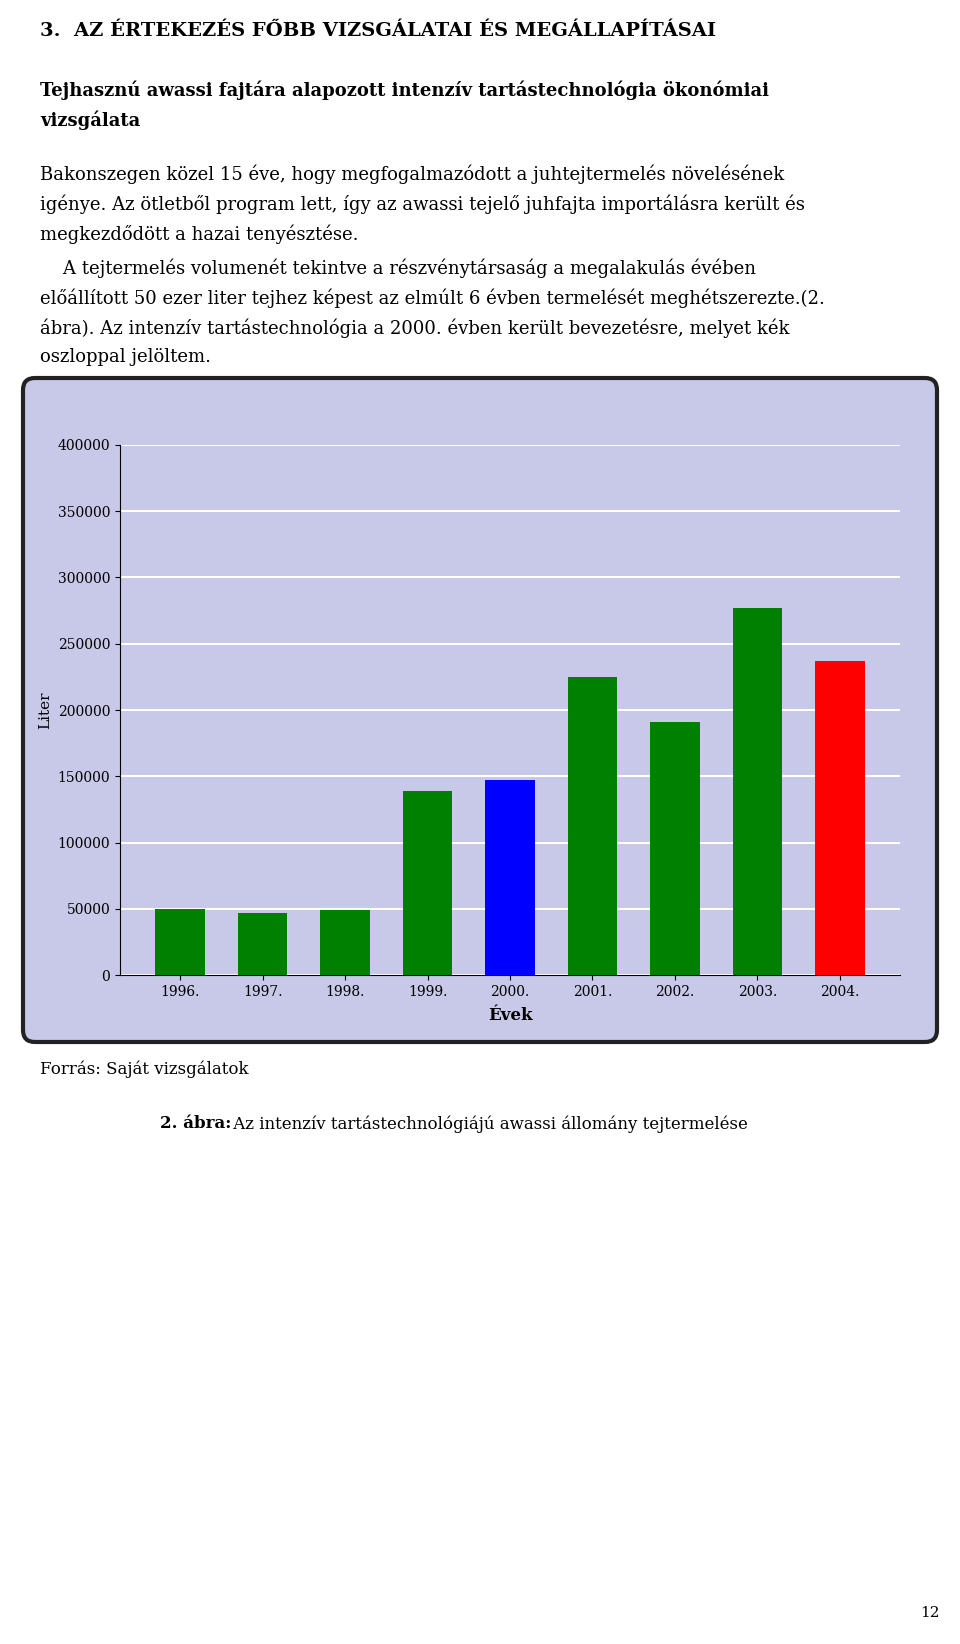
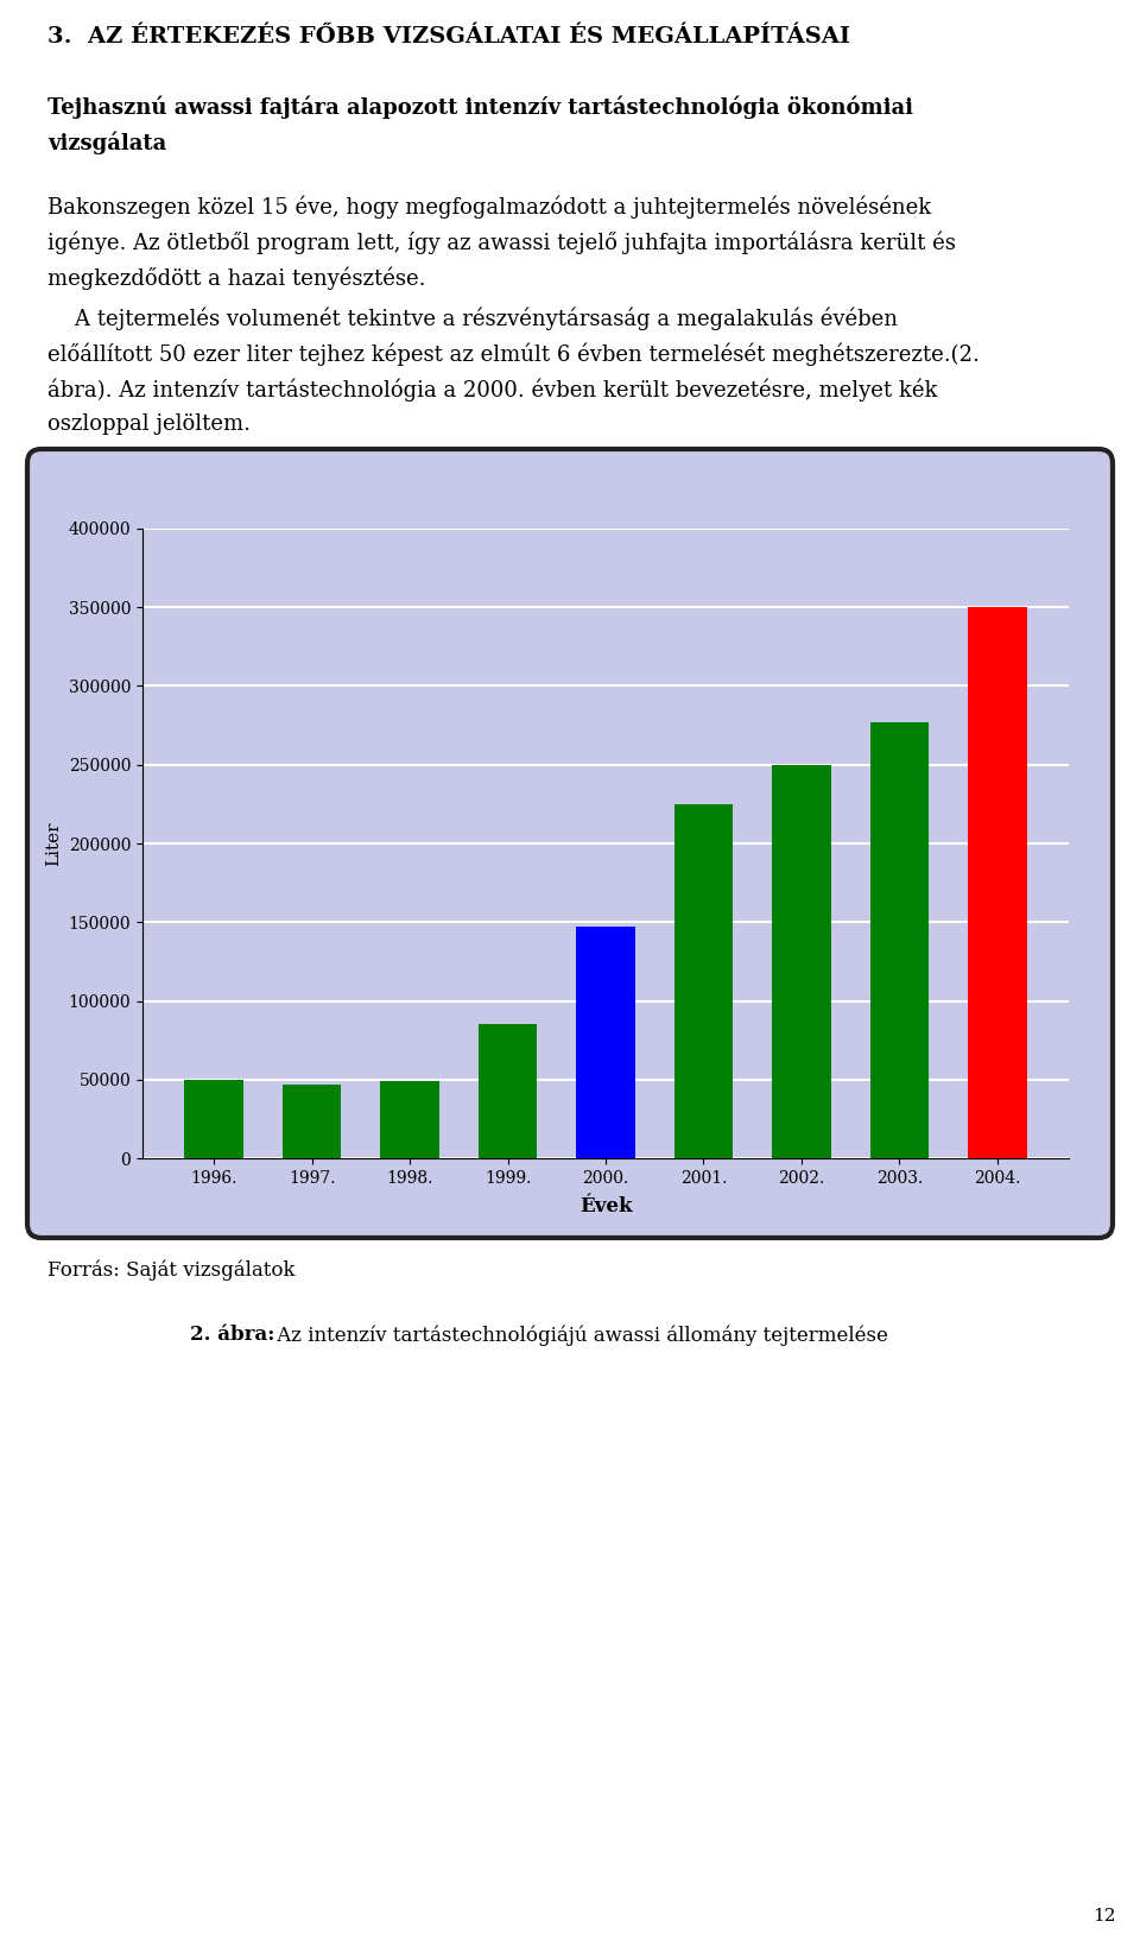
1999.: 139000 -> 85000
2002.: 191000 -> 250000
2004.: 237000 -> 350000
